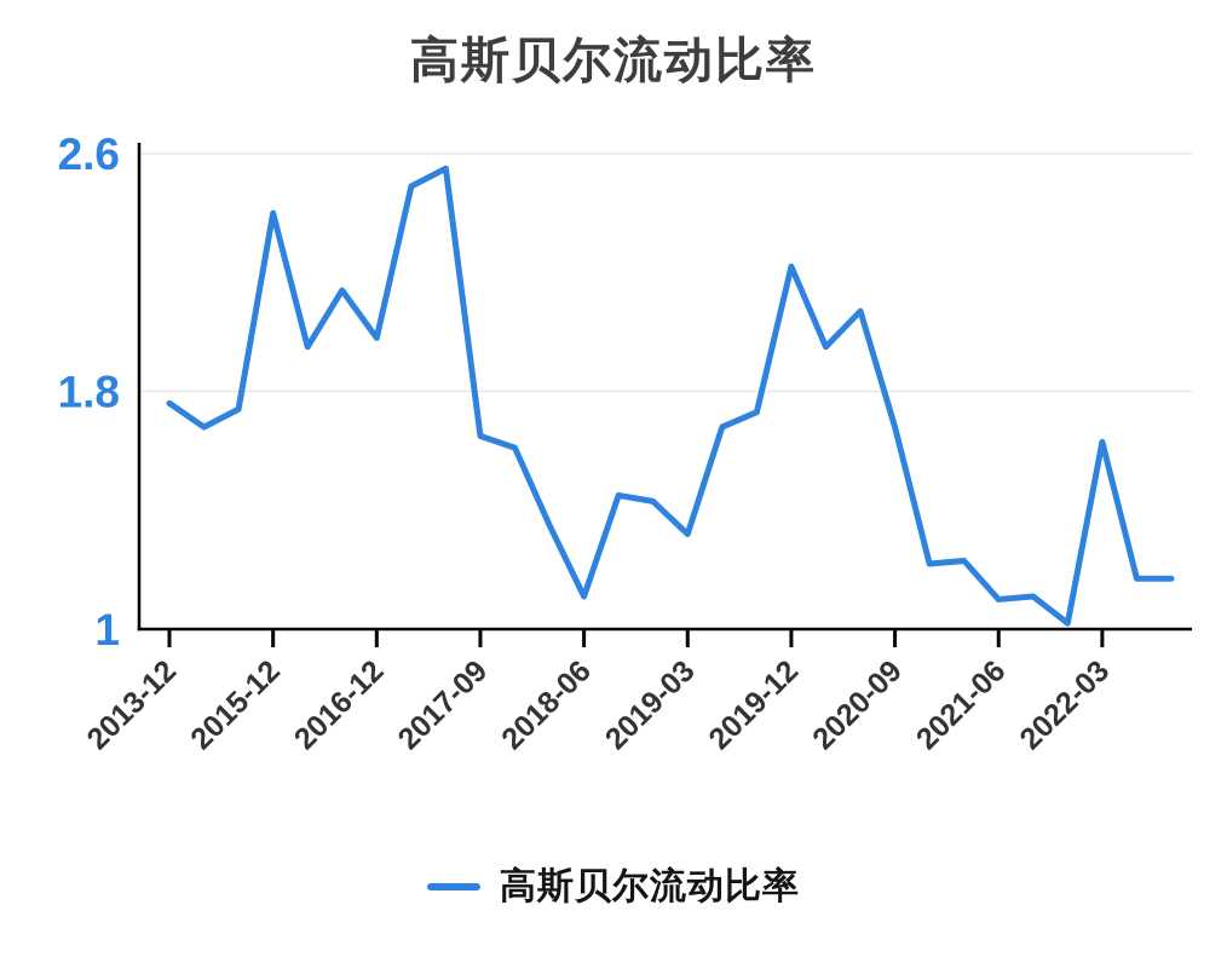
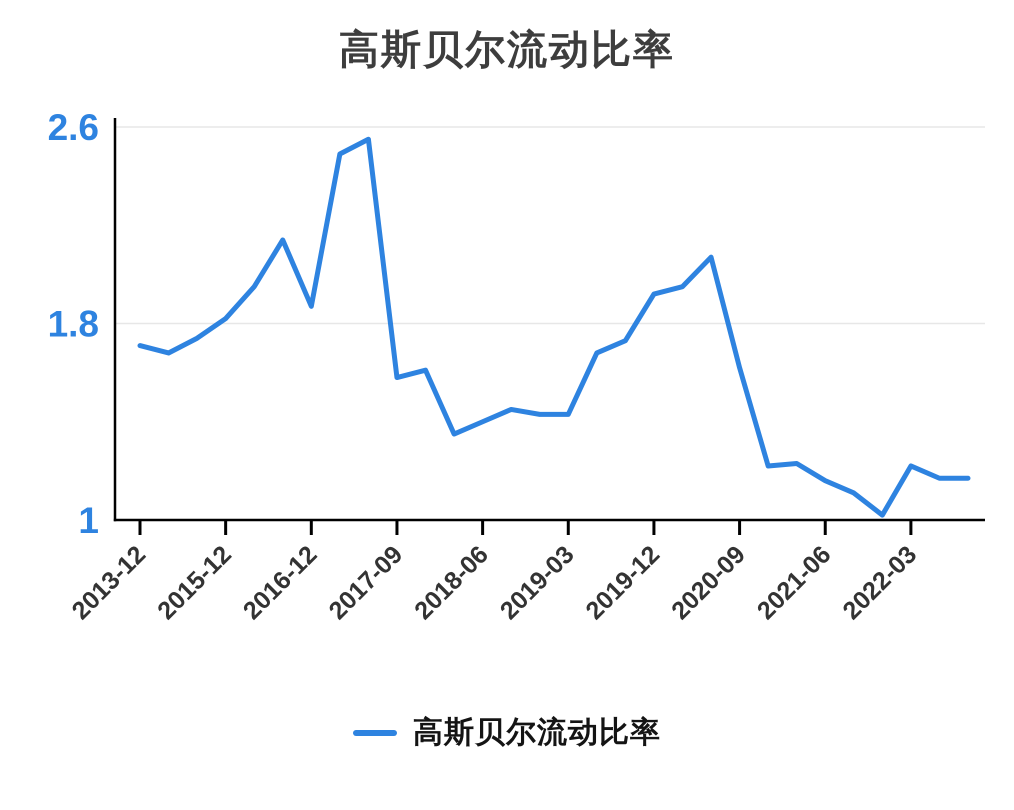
2013-12: 1.76 -> 1.71
2015-12: 2.40 -> 1.82
2016-12: 1.98 -> 1.87
2017-09: 1.65 -> 1.58
2018-06: 1.11 -> 1.40
2019-03: 1.32 -> 1.43
2019-12: 2.22 -> 1.92
2020-09: 1.68 -> 1.62
2021-06: 1.10 -> 1.16
2022-03: 1.63 -> 1.22
